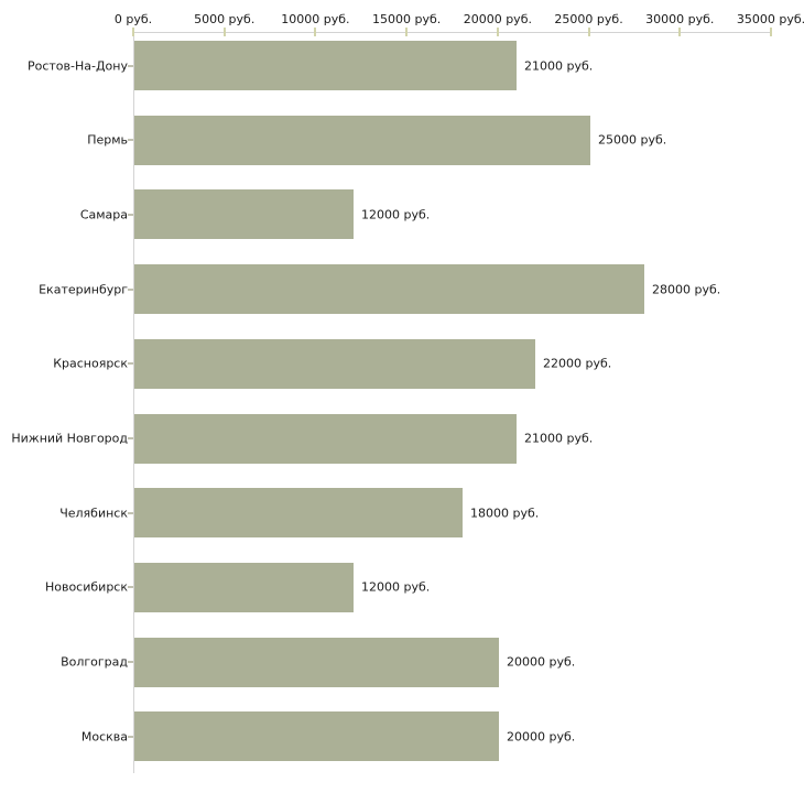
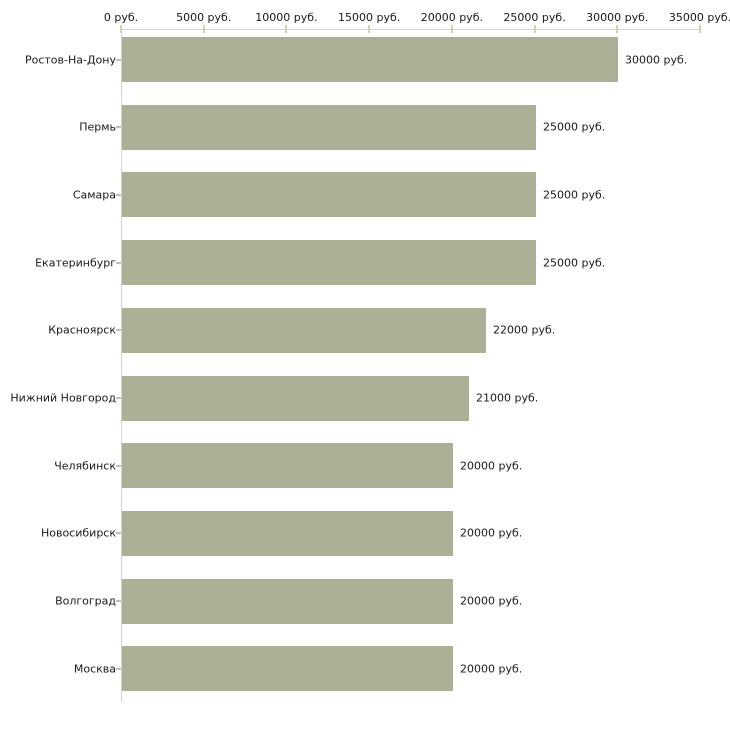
Ростов-На-Дону: 21000 -> 30000
Самара: 12000 -> 25000
Екатеринбург: 28000 -> 25000
Челябинск: 18000 -> 20000
Новосибирск: 12000 -> 20000
